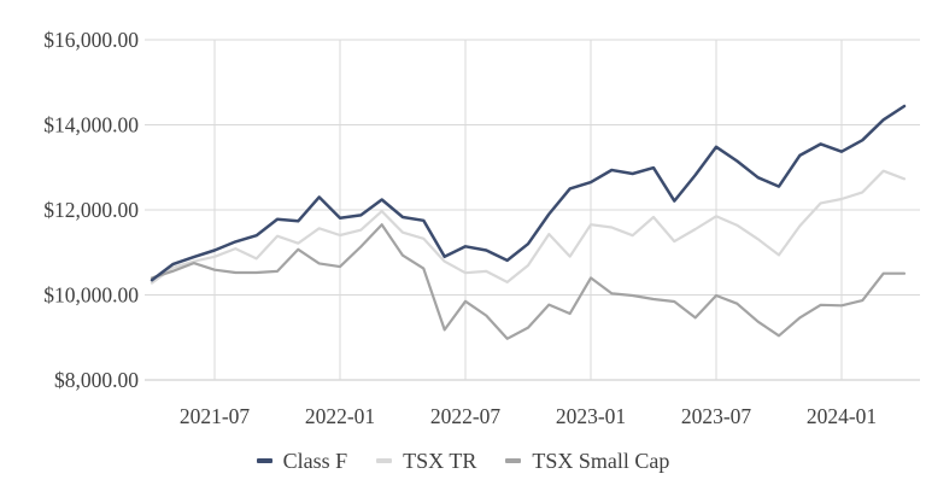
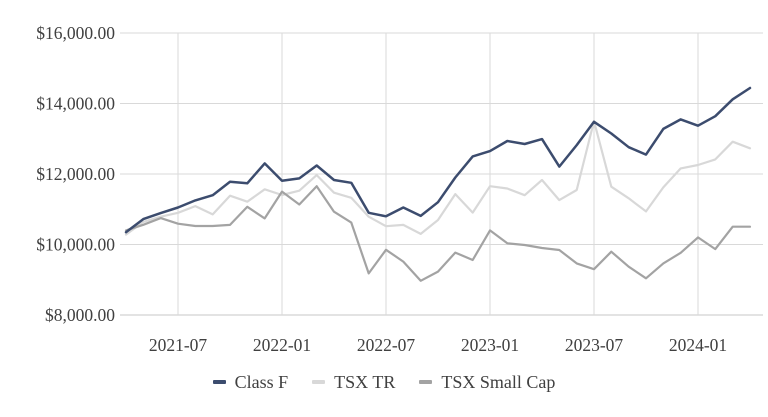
TSX Small Cap/2022-01: $10700 -> $11500
Class F/2022-07: $11100 -> $10800
TSX TR/2023-07: $11800 -> $13500
TSX Small Cap/2023-07: $10000 -> $9300
TSX Small Cap/2024-01: $9800 -> $10200
